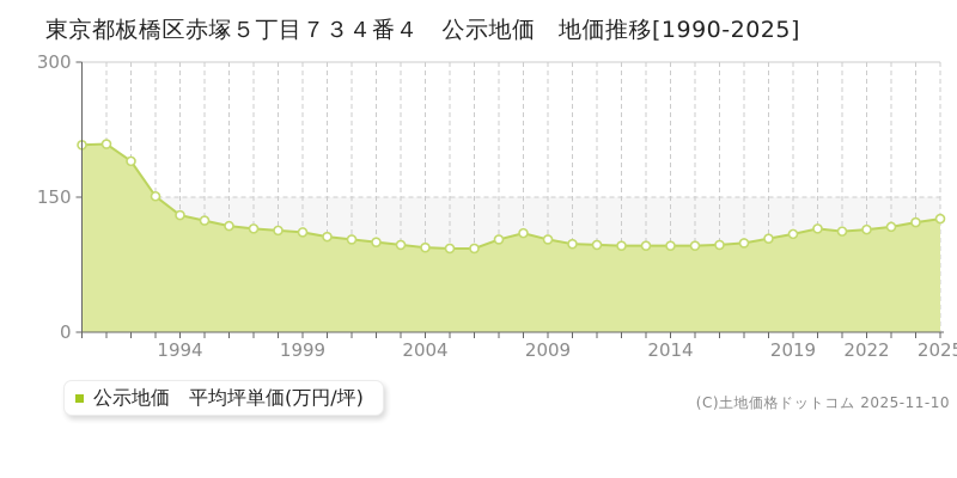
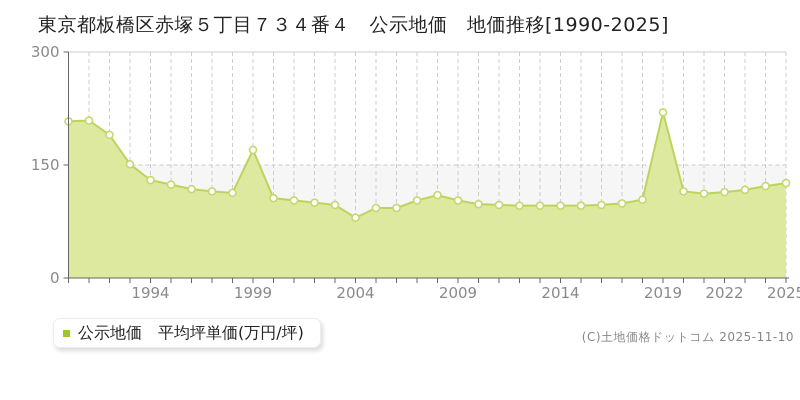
1999: 110 -> 170
2004: 90 -> 80
2019: 110 -> 220
